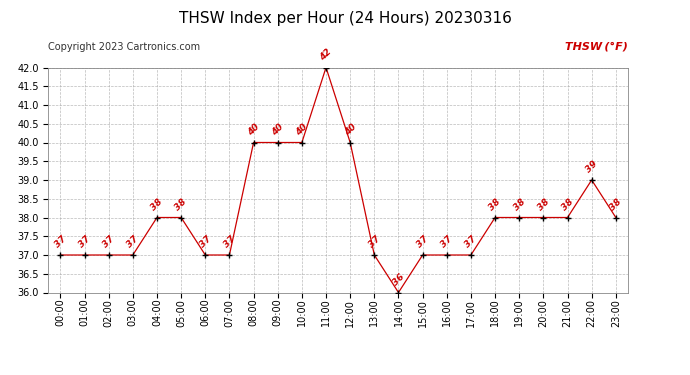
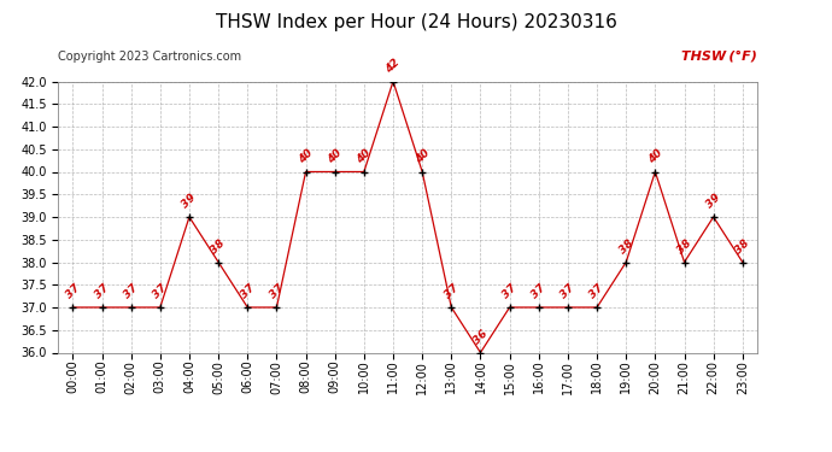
04:00: 38 -> 39
18:00: 38 -> 37
20:00: 38 -> 40
